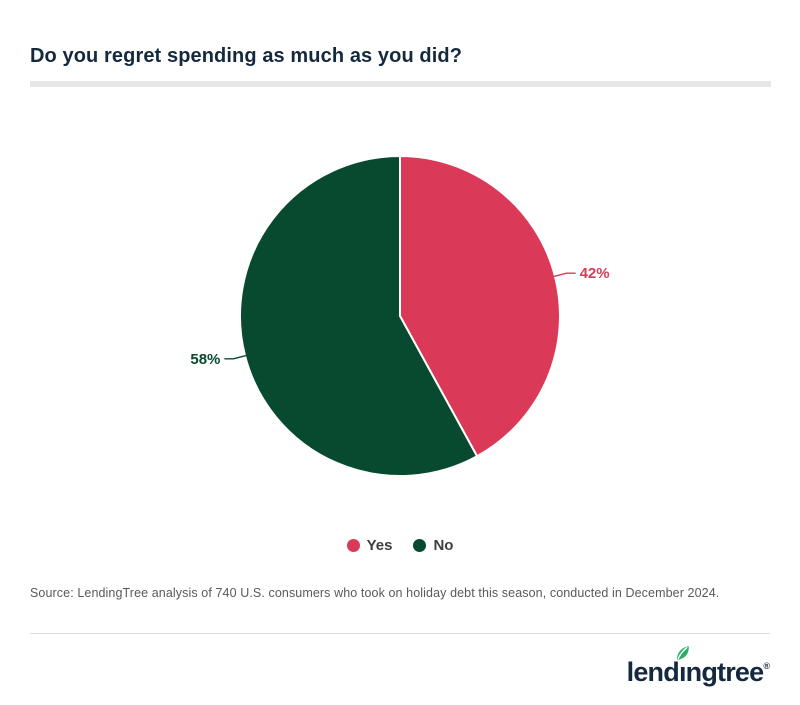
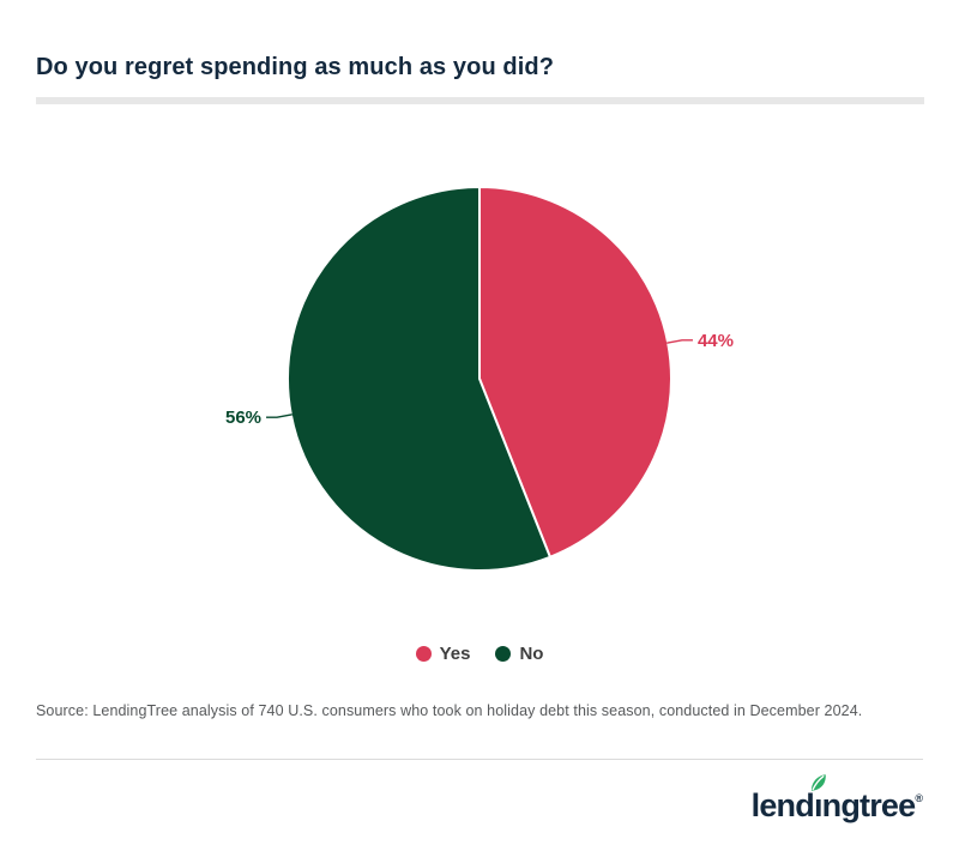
Yes: 42% -> 44%
No: 58% -> 56%
